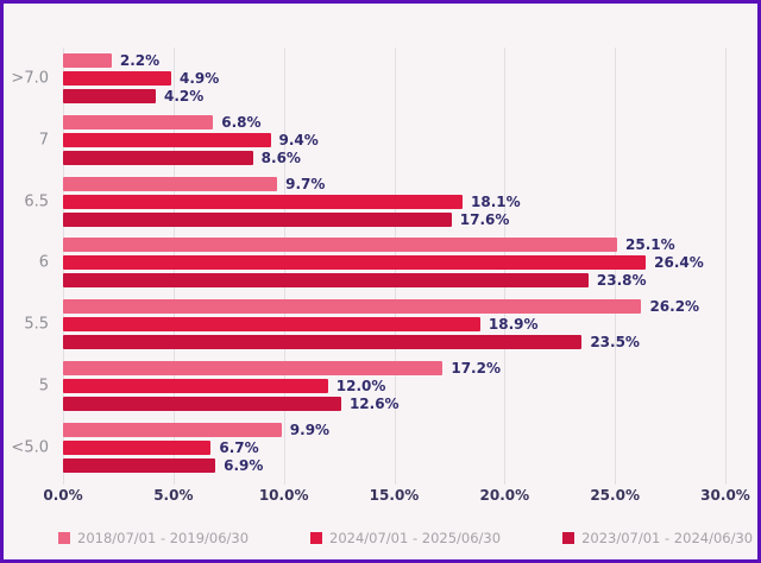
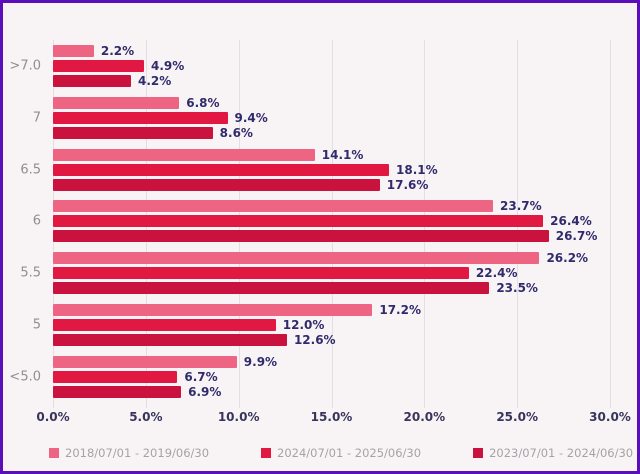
2018/07/01 - 2019/06/30/6.5: 9.7% -> 14.1%
2018/07/01 - 2019/06/30/6: 25.1% -> 23.7%
2023/07/01 - 2024/06/30/6: 23.8% -> 26.7%
2024/07/01 - 2025/06/30/5.5: 18.9% -> 22.4%
